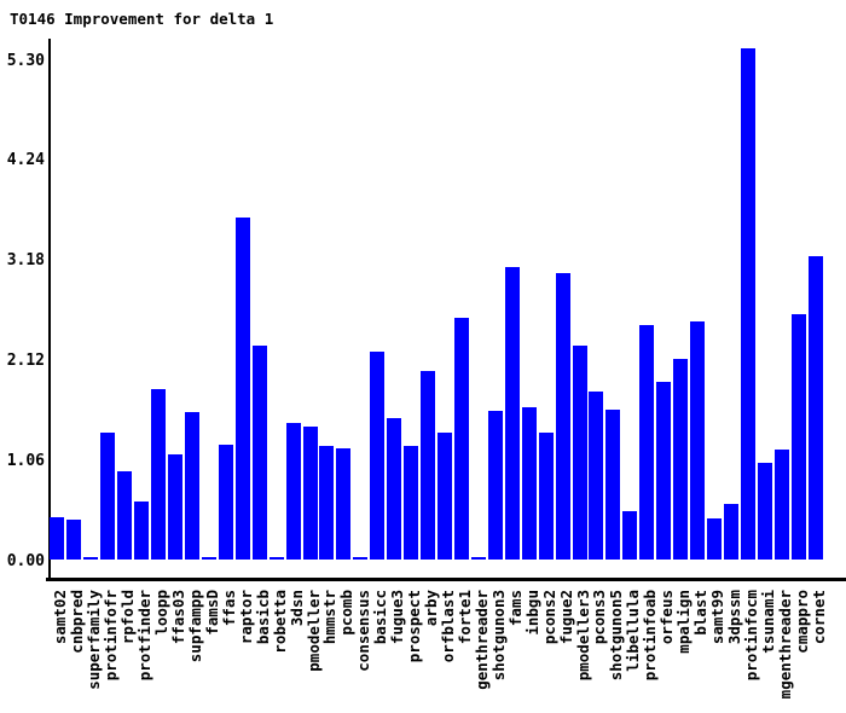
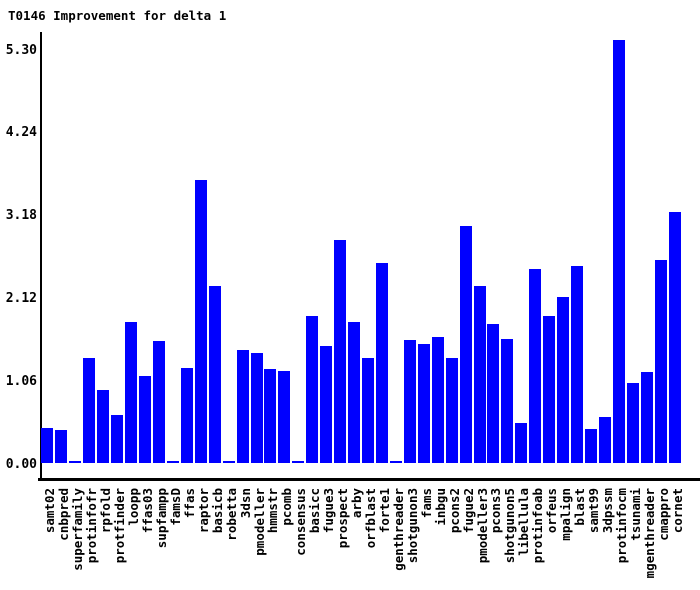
basicc: 2.2 -> 1.9
prospect: 1.2 -> 2.9
arby: 2.0 -> 1.8
fams: 3.1 -> 1.5
